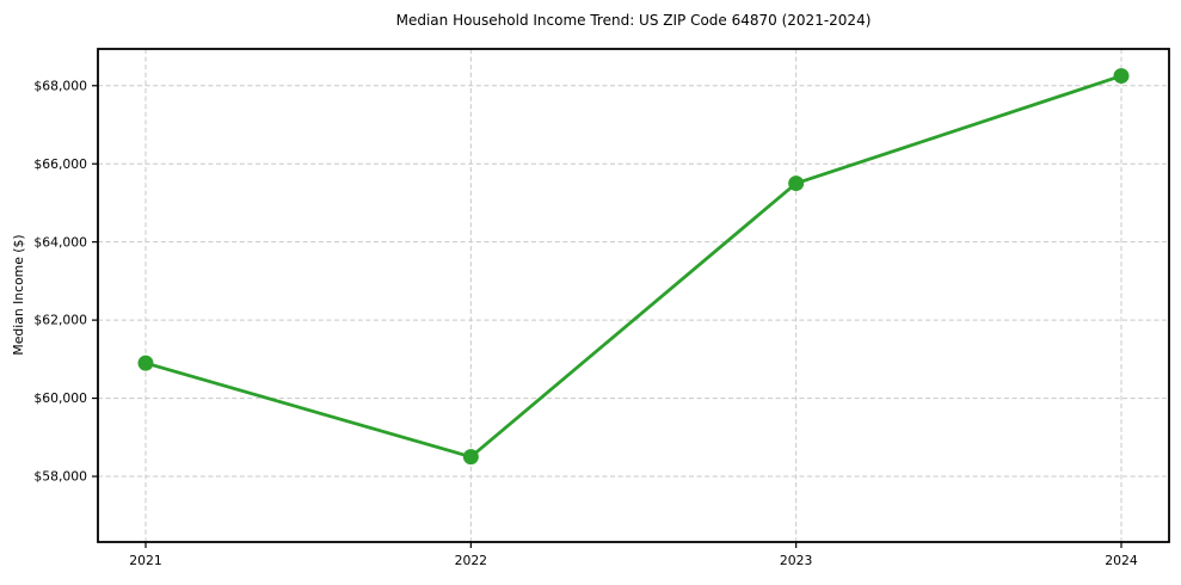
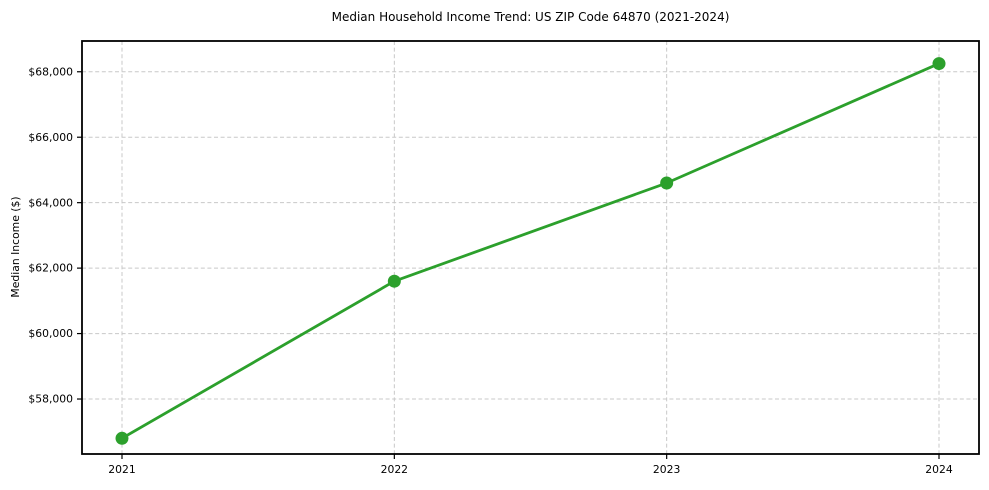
2021: $60900 -> $56800
2022: $58500 -> $61600
2023: $65500 -> $64600
